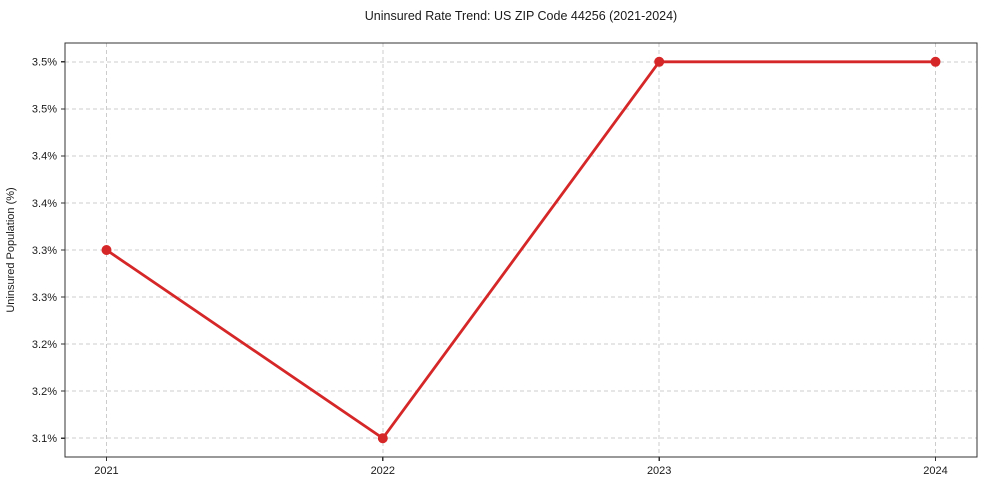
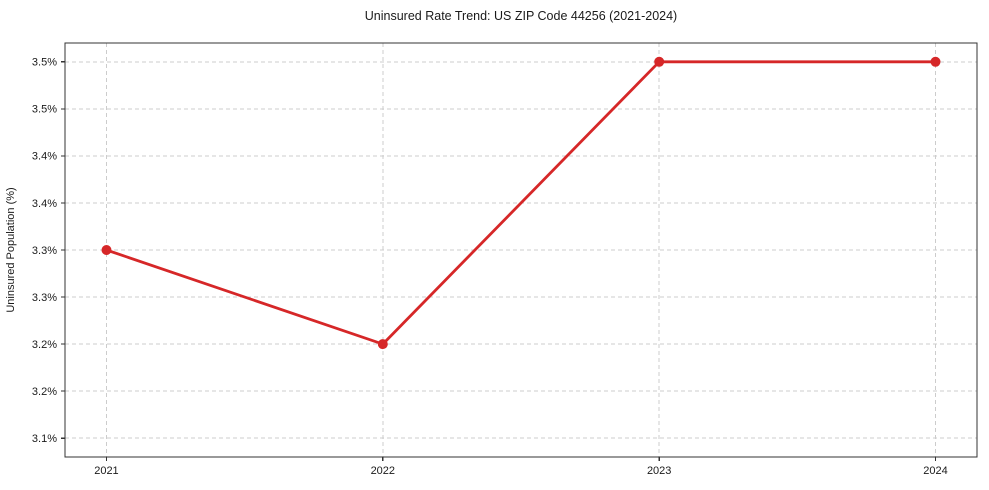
2022: 3.1% -> 3.2%
